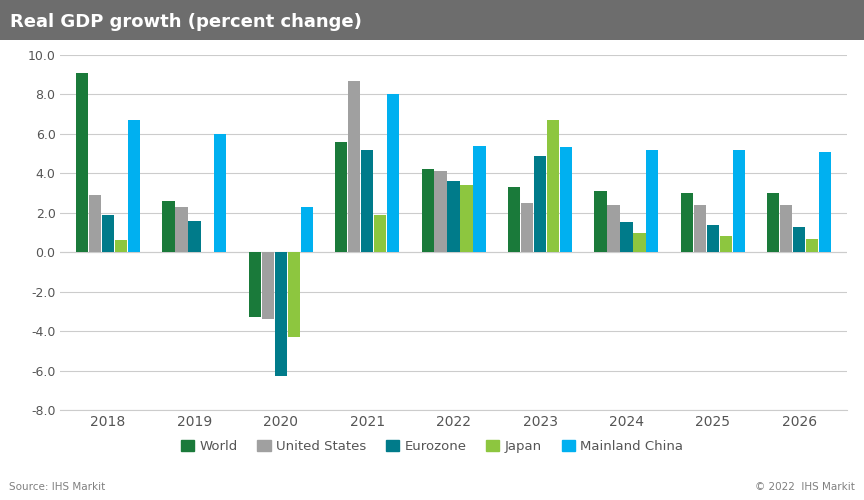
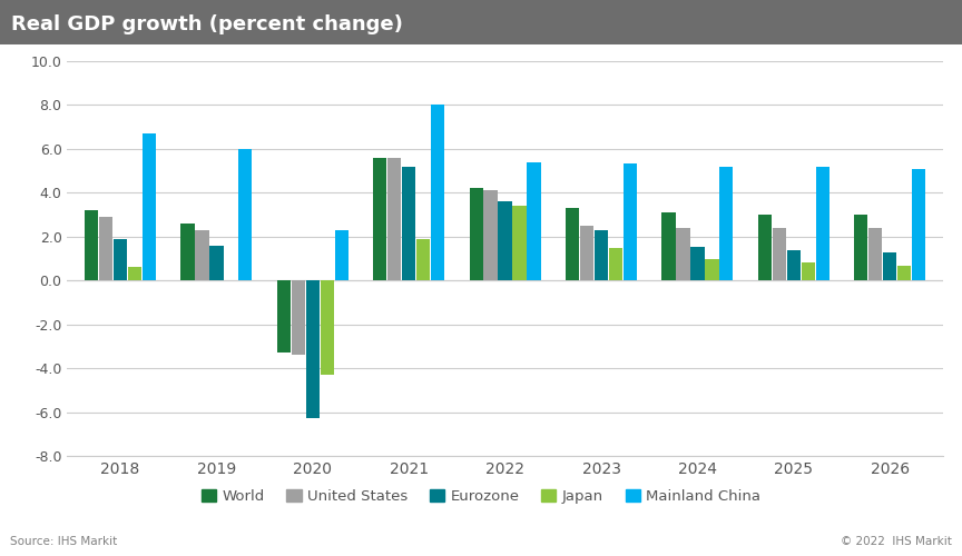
World/2018: 9.1 -> 3.2
United States/2021: 8.7 -> 5.6
Eurozone/2023: 4.9 -> 2.3
Japan/2023: 6.7 -> 1.5
